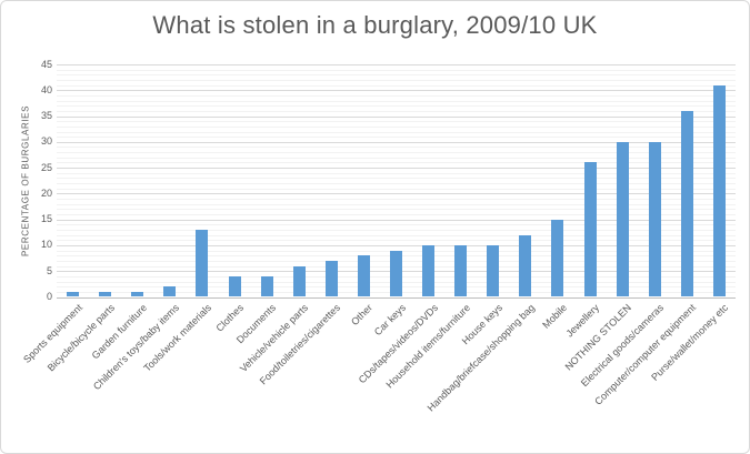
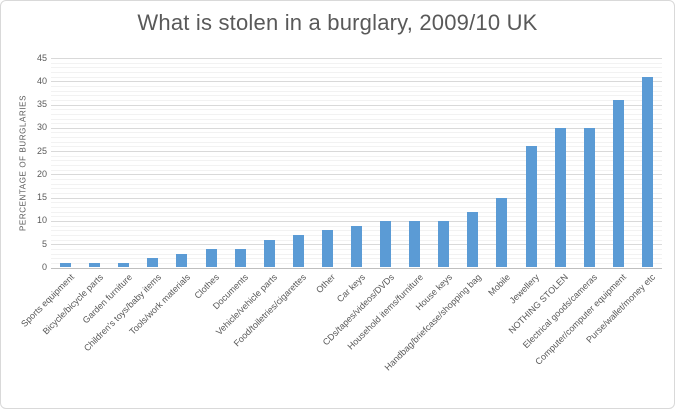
Tools/work materials: 13 -> 3
